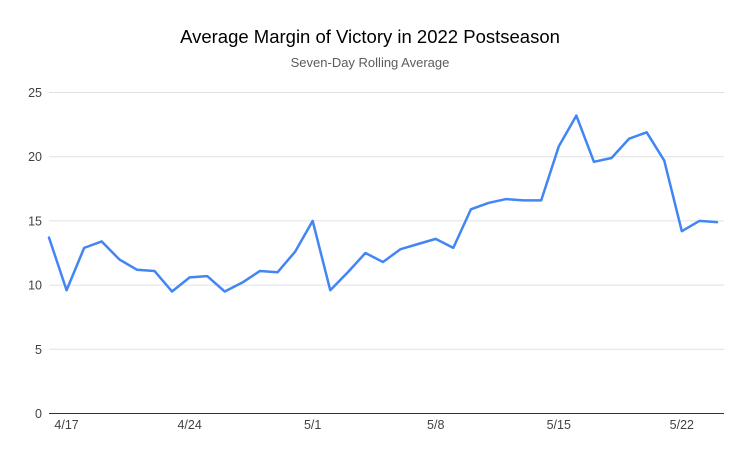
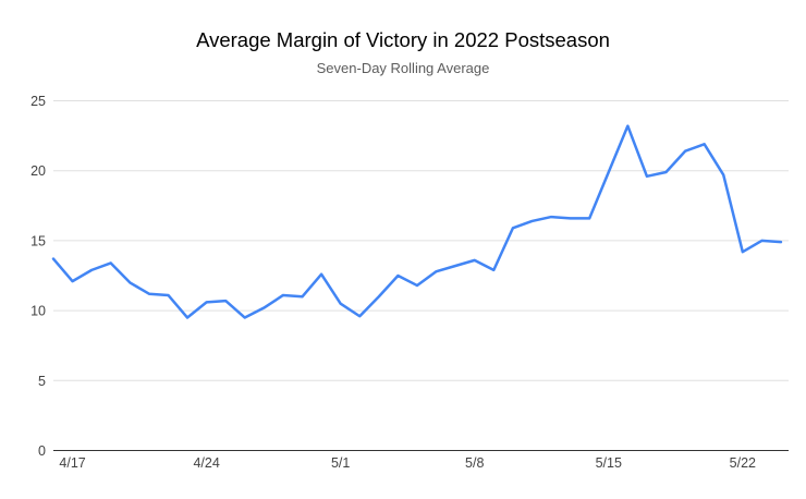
4/17: 9.6 -> 12.1
5/1: 15.0 -> 10.5
5/15: 20.8 -> 19.9
